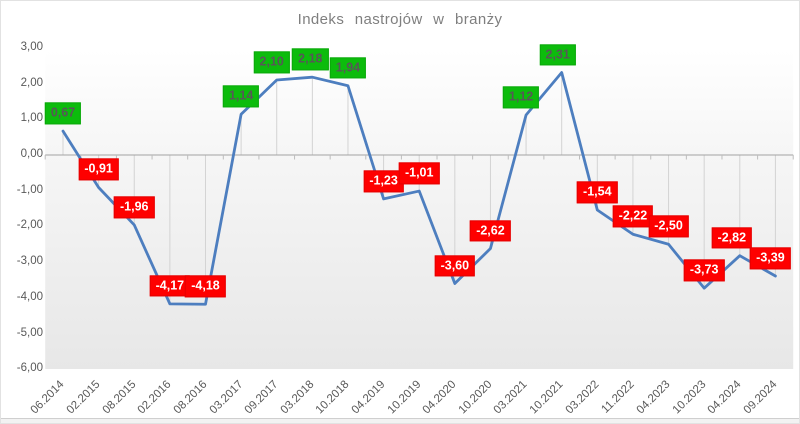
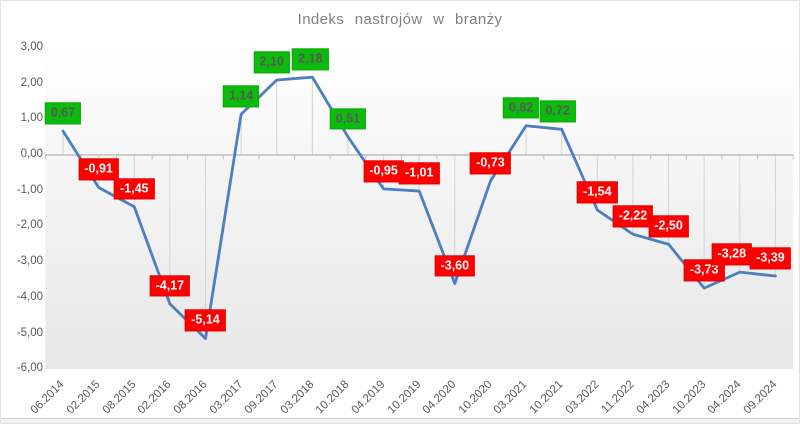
08.2015: -1,96 -> -1,45
08.2016: -4,18 -> -5,14
10.2018: 1,94 -> 0,51
04.2019: -1,23 -> -0,95
10.2020: -2,62 -> -0,73
03.2021: 1,12 -> 0,82
10.2021: 2,31 -> 0,72
04.2024: -2,82 -> -3,28
